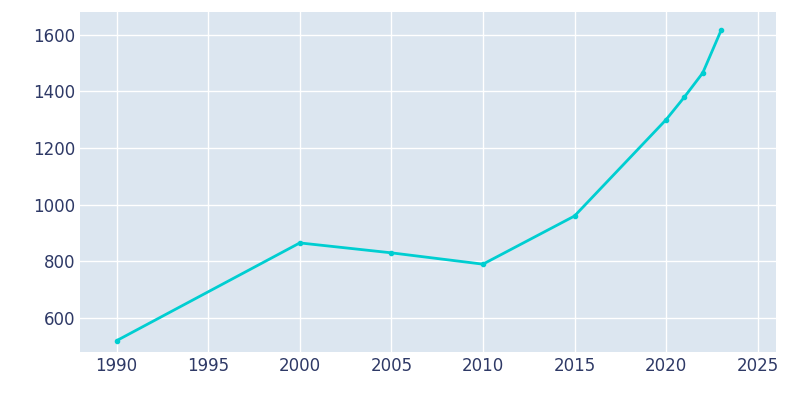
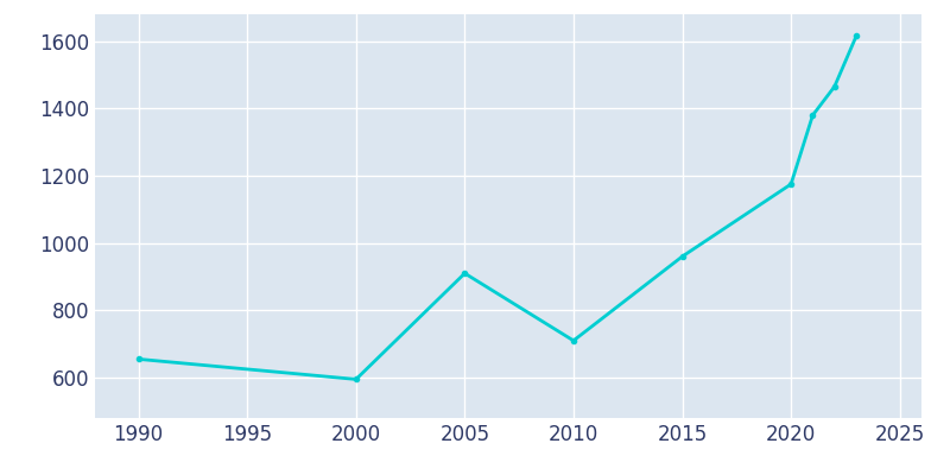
1990: 520 -> 655
2000: 865 -> 595
2005: 830 -> 910
2010: 790 -> 710
2020: 1300 -> 1175
